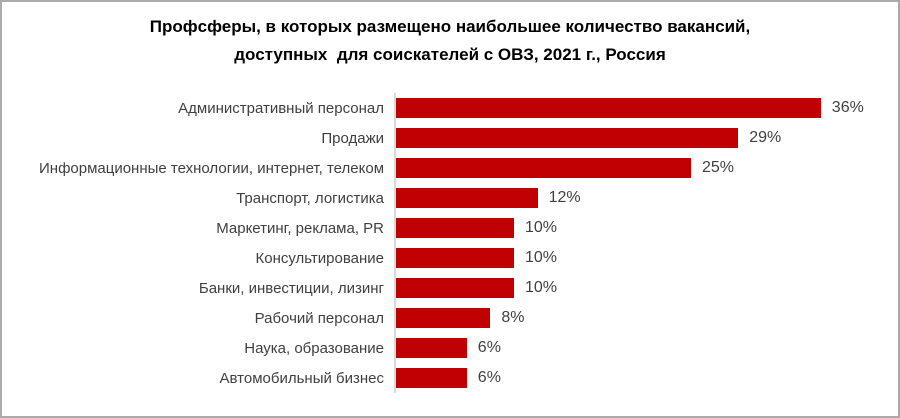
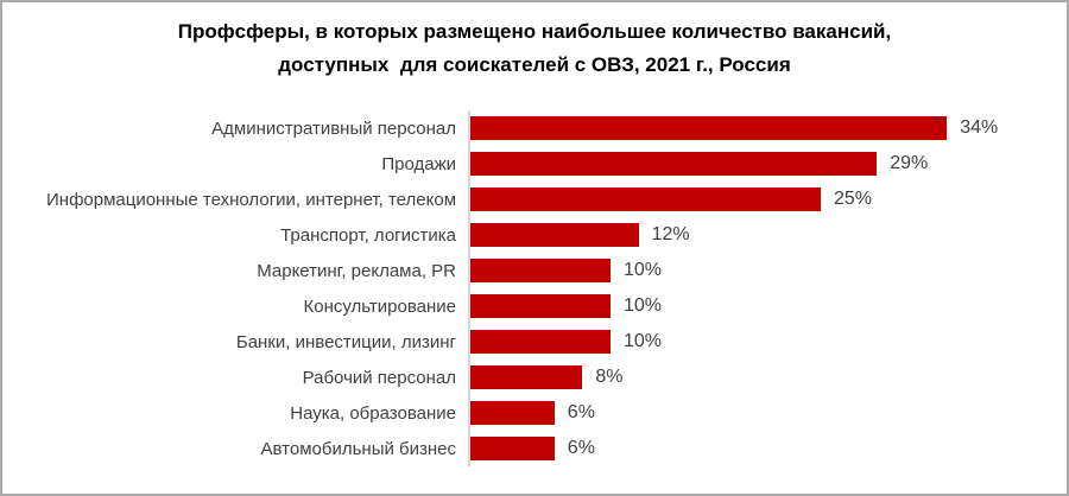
Административный персонал: 36% -> 34%
